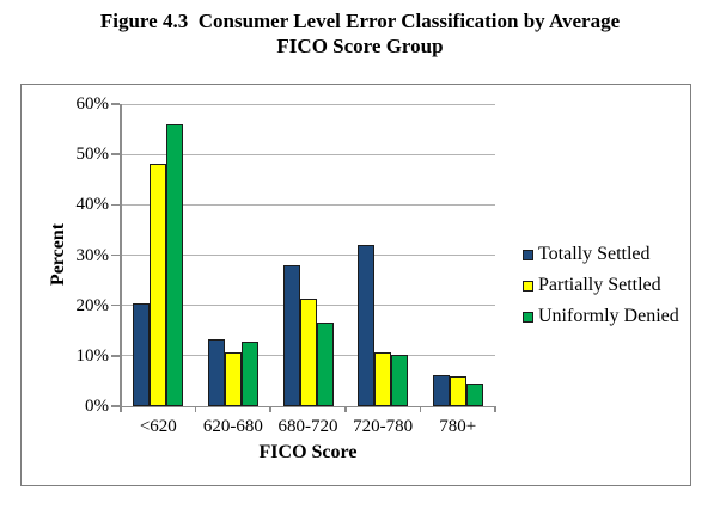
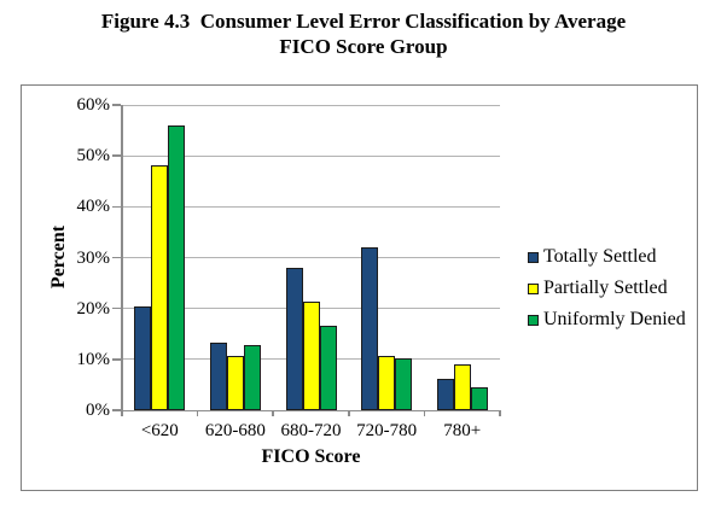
Partially Settled/780+: 6% -> 9%
